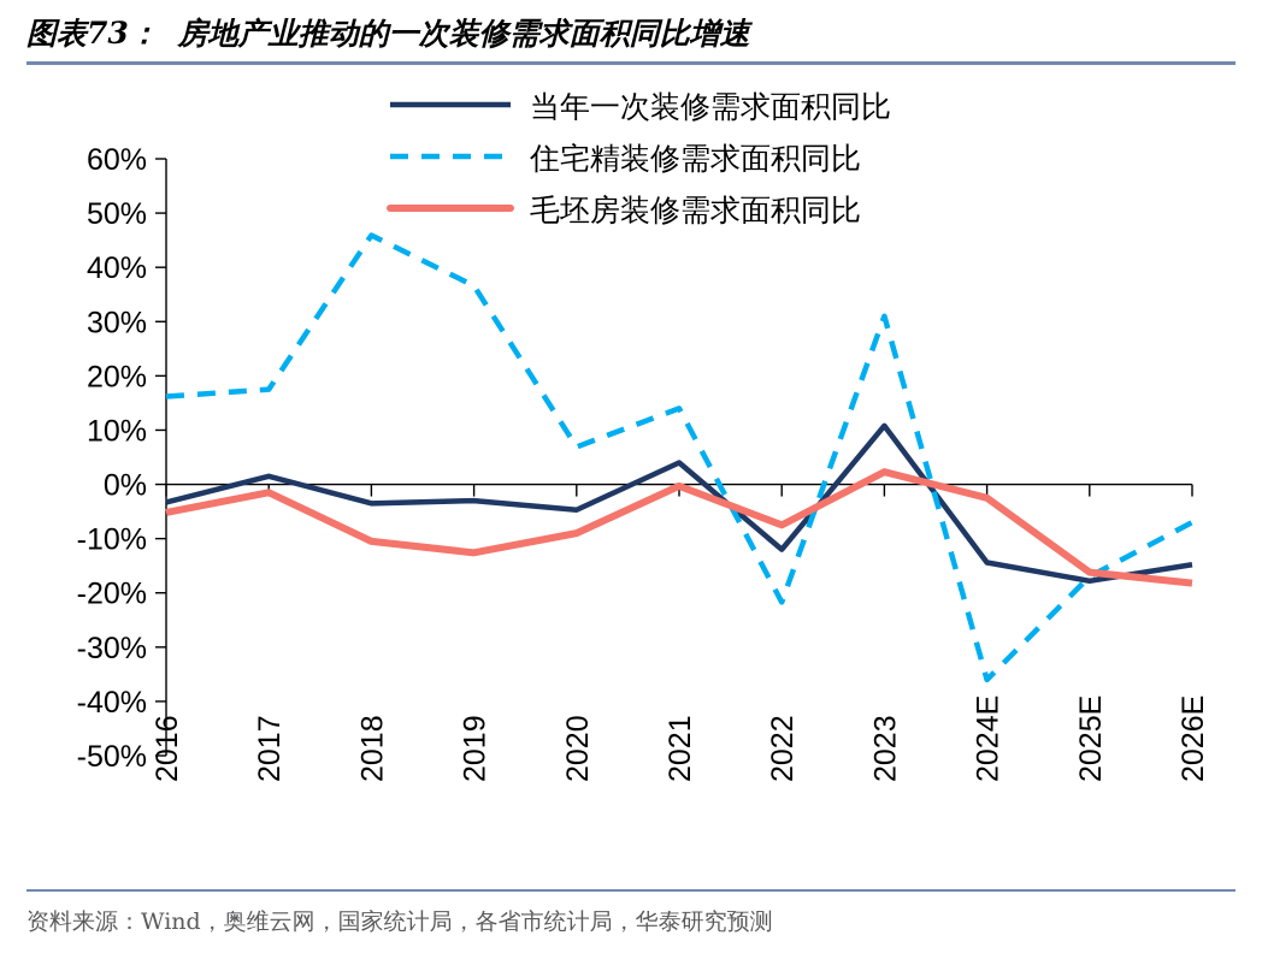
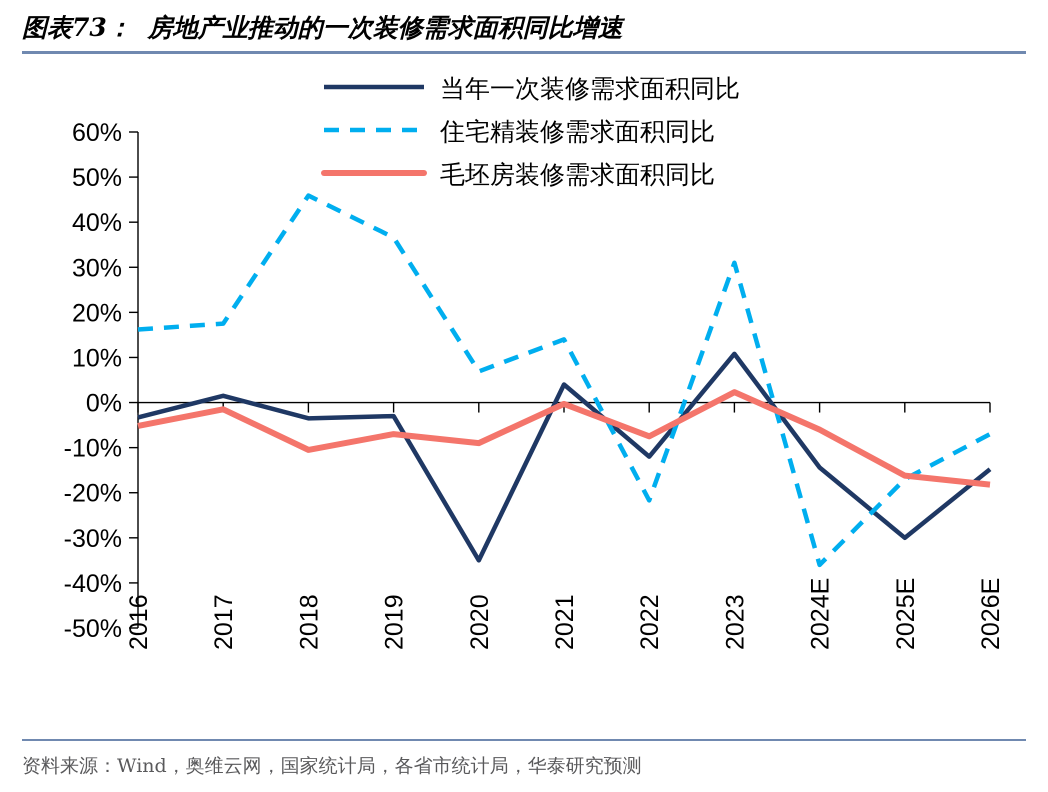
毛坯房装修需求面积同比/2019: -13% -> -7%
当年一次装修需求面积同比/2020: -5% -> -35%
毛坯房装修需求面积同比/2024E: -2% -> -6%
当年一次装修需求面积同比/2025E: -18% -> -30%
